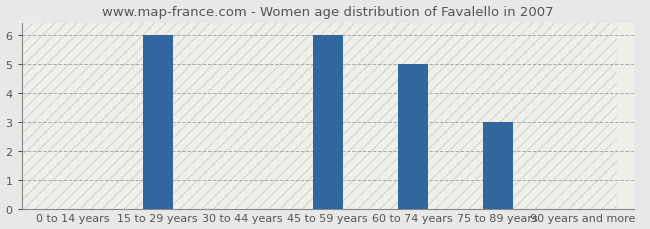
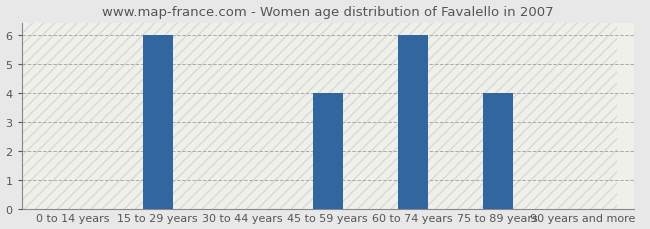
45 to 59 years: 6 -> 4
60 to 74 years: 5 -> 6
75 to 89 years: 3 -> 4
